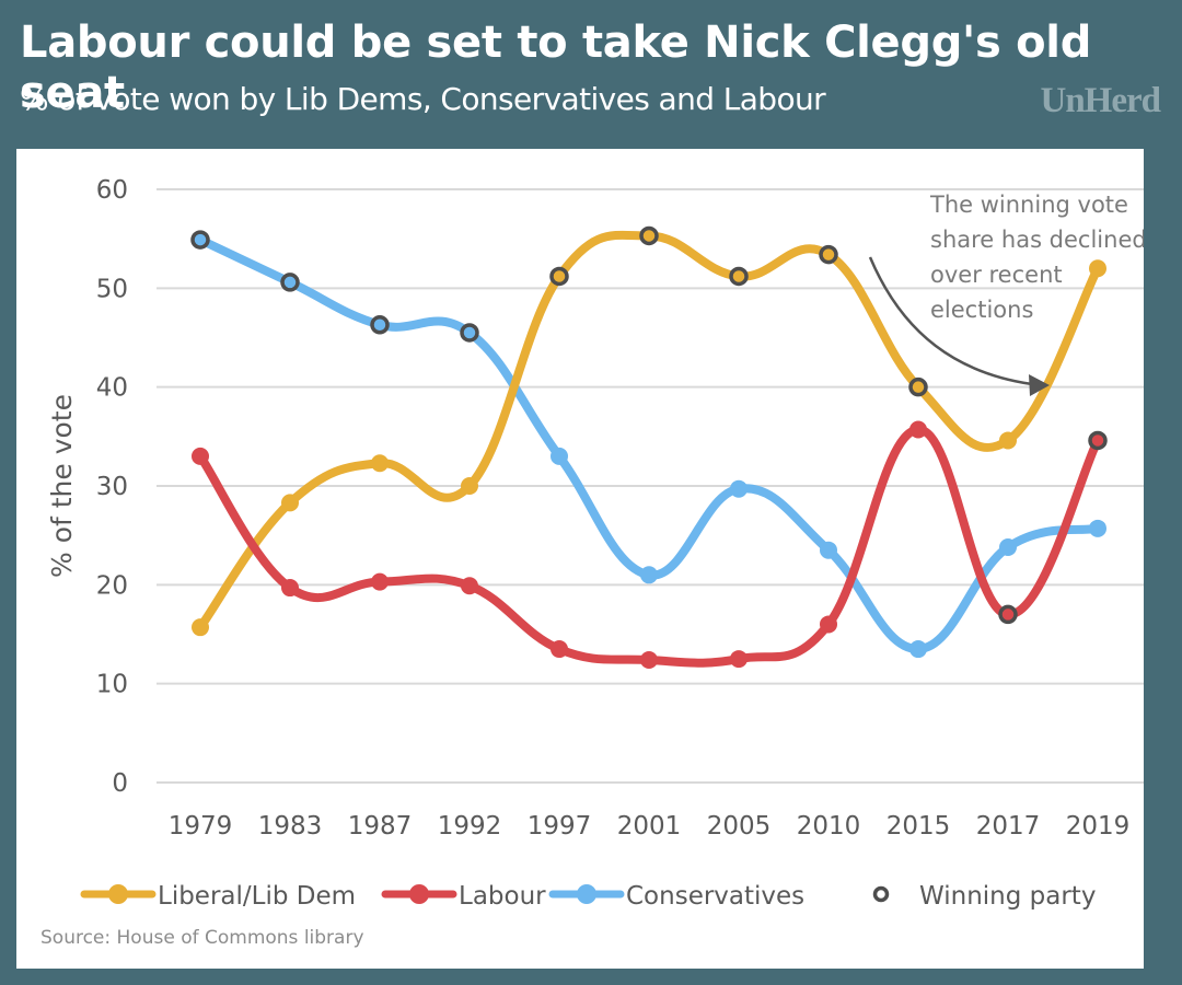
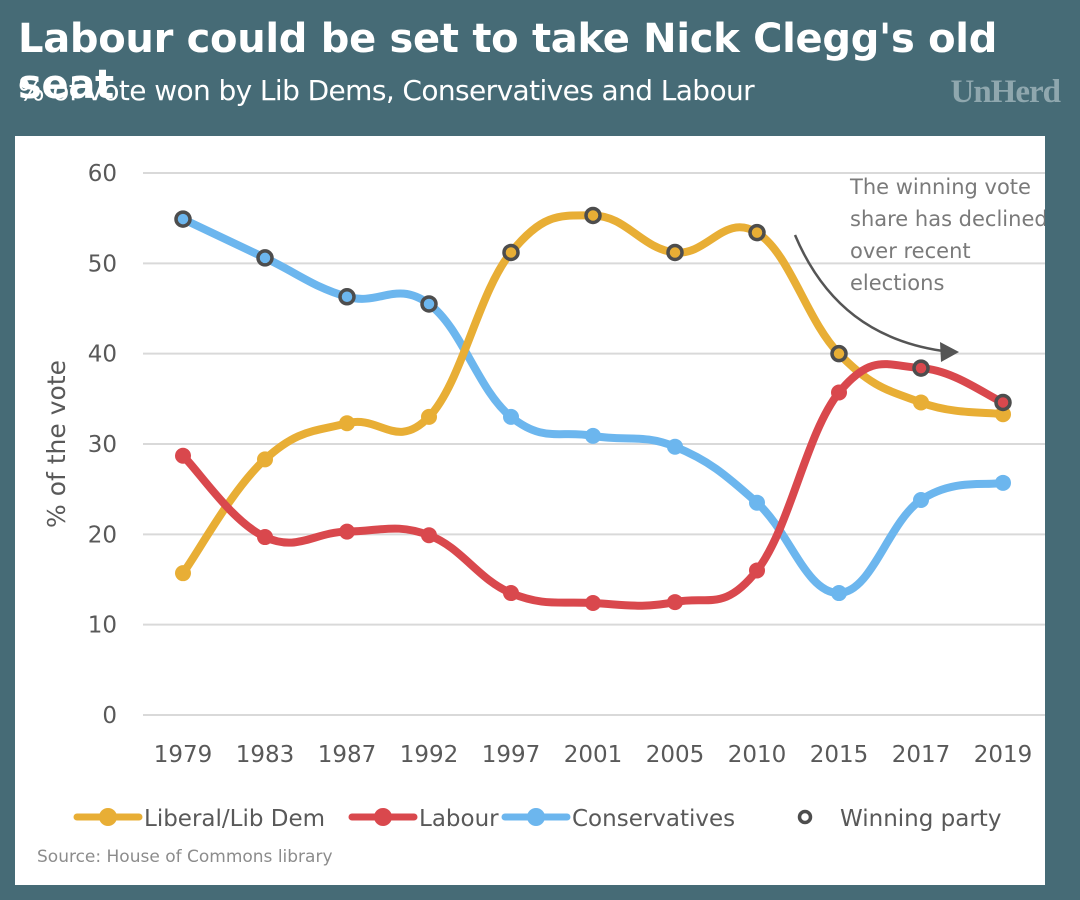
Labour/1979: 33 -> 29
Liberal/Lib Dem/1992: 30 -> 33
Conservatives/2001: 21 -> 31
Labour/2017: 17 -> 38
Liberal/Lib Dem/2019: 52 -> 33
